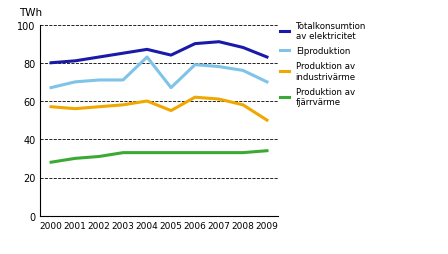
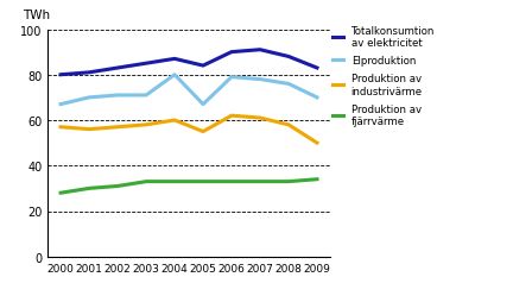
Elproduktion/2004: 83 -> 80
